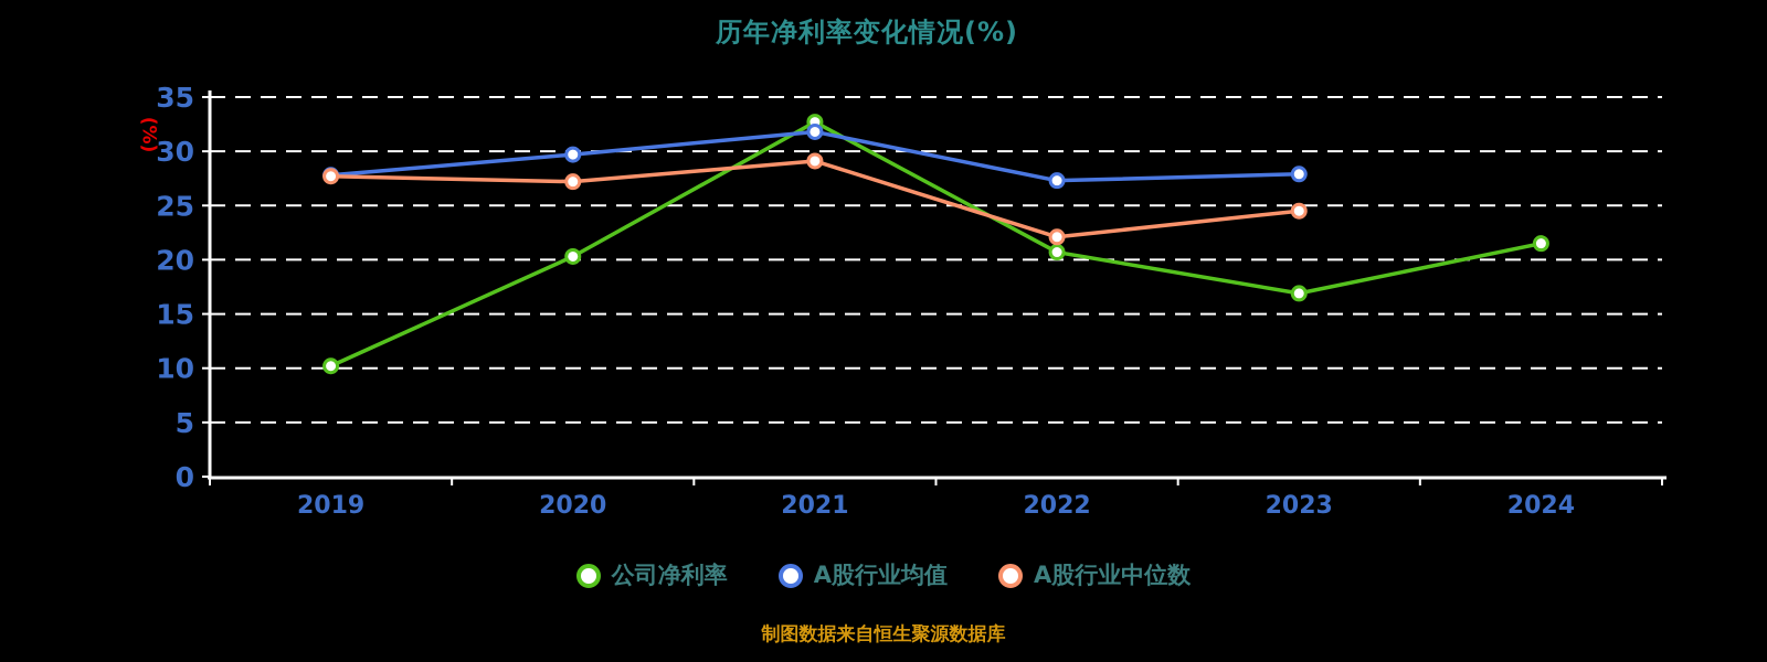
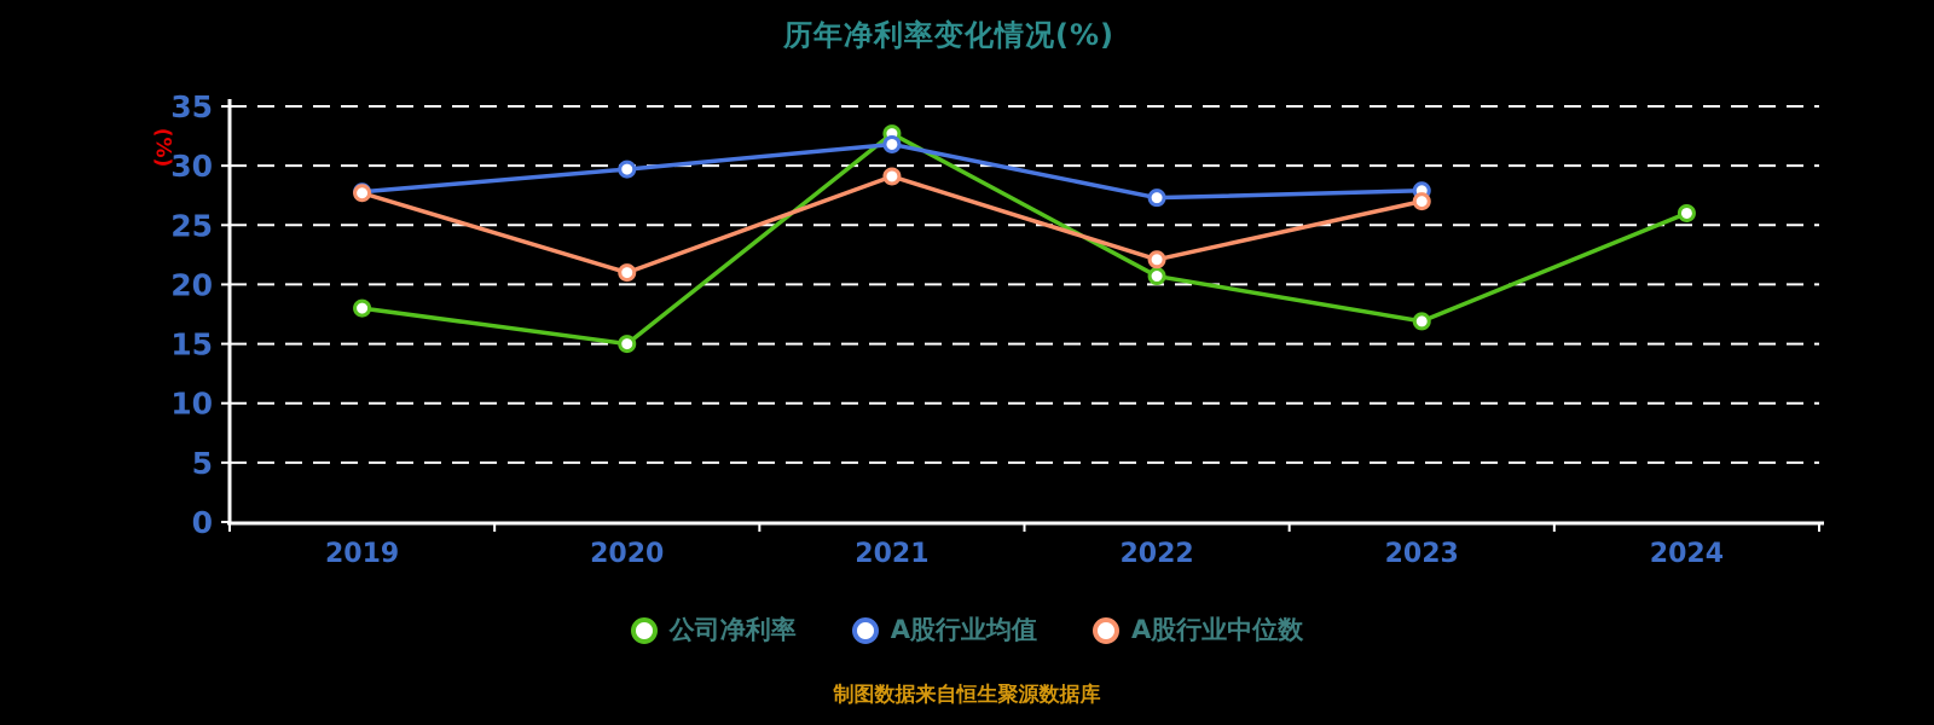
公司净利率/2019: 10 -> 18
公司净利率/2020: 20 -> 15
A股行业中位数/2020: 27 -> 21
A股行业中位数/2023: 24 -> 27
公司净利率/2024: 22 -> 26
